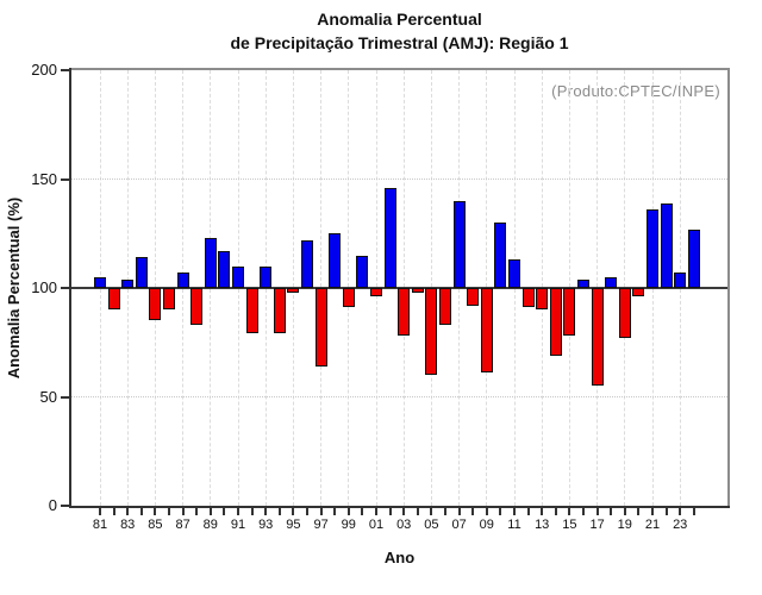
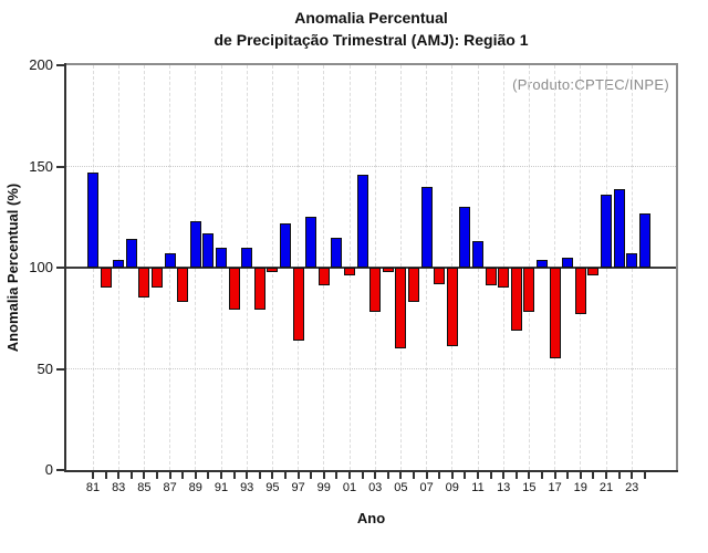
81: 105 -> 147
